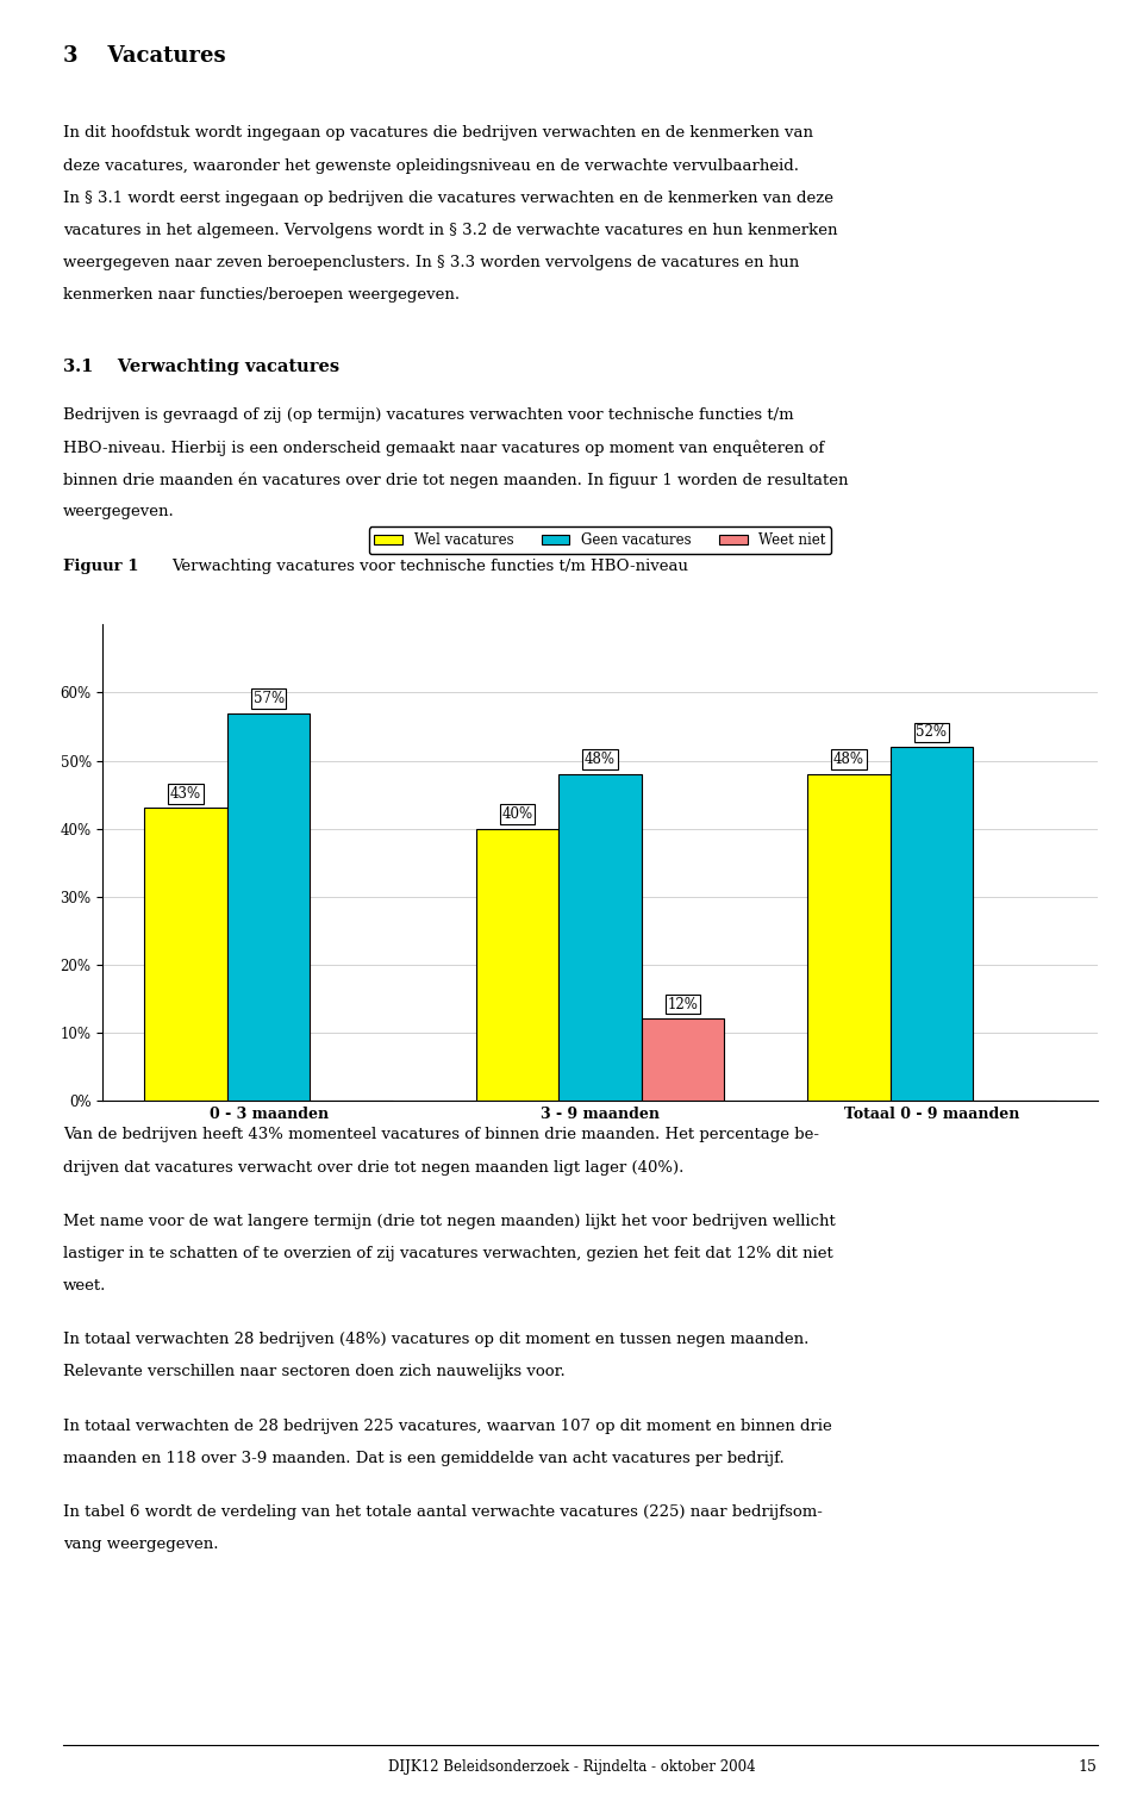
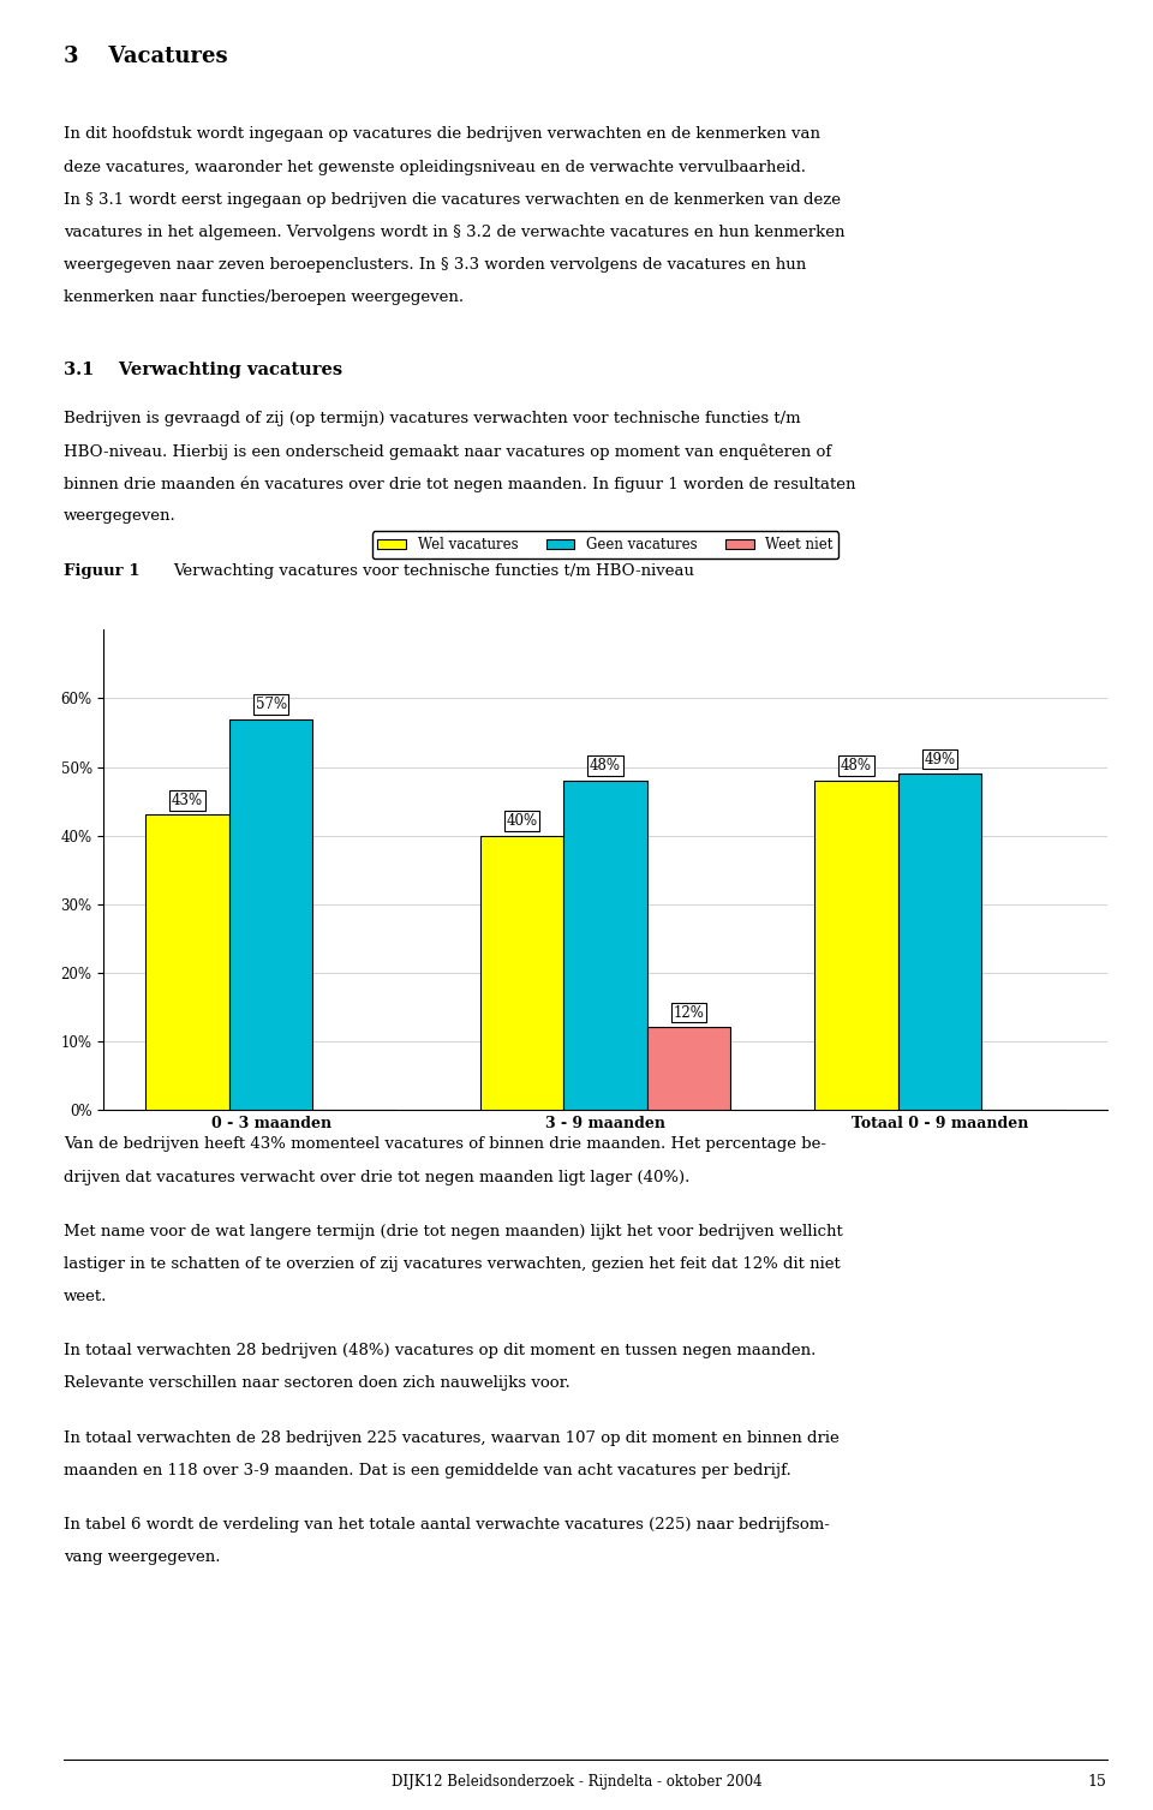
Geen vacatures/Totaal 0 - 9 maanden: 52% -> 49%
